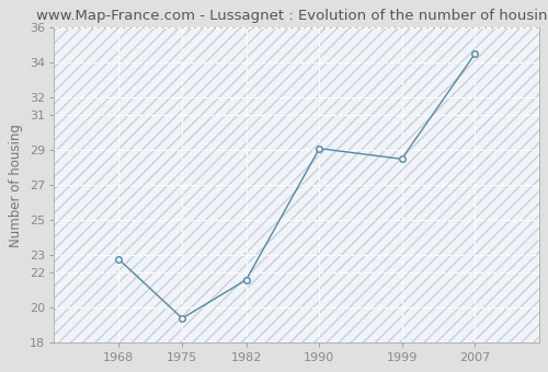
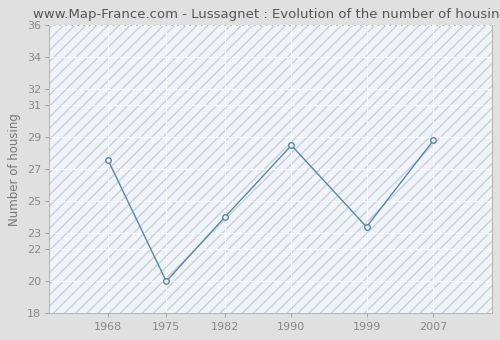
1968: 22.8 -> 27.6
1975: 19.4 -> 20.0
1982: 21.6 -> 24.0
1990: 29.1 -> 28.5
1999: 28.5 -> 23.4
2007: 34.5 -> 28.8
